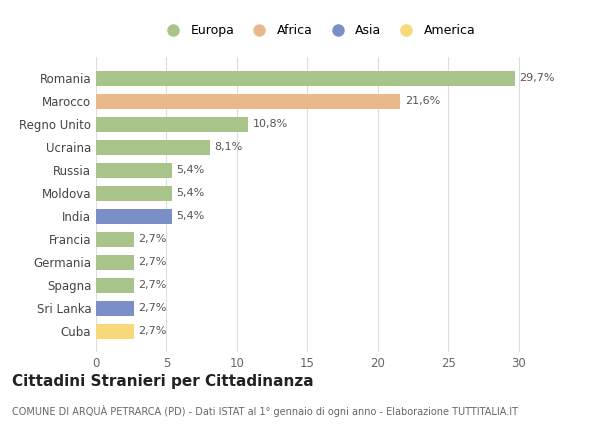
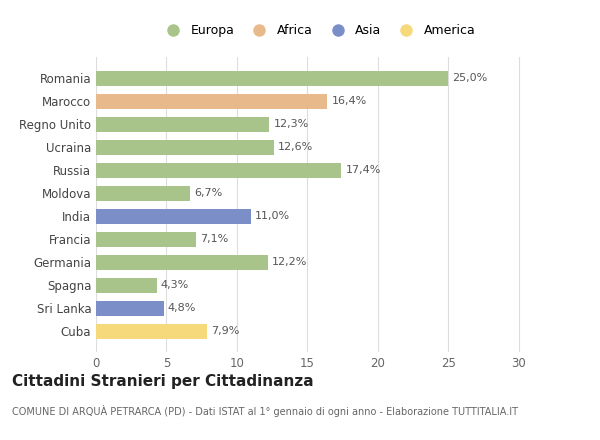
Romania: 29,7% -> 25,0%
Marocco: 21,6% -> 16,4%
Regno Unito: 10,8% -> 12,3%
Ucraina: 8,1% -> 12,6%
Russia: 5,4% -> 17,4%
Moldova: 5,4% -> 6,7%
India: 5,4% -> 11,0%
Francia: 2,7% -> 7,1%
Germania: 2,7% -> 12,2%
Spagna: 2,7% -> 4,3%
Sri Lanka: 2,7% -> 4,8%
Cuba: 2,7% -> 7,9%
